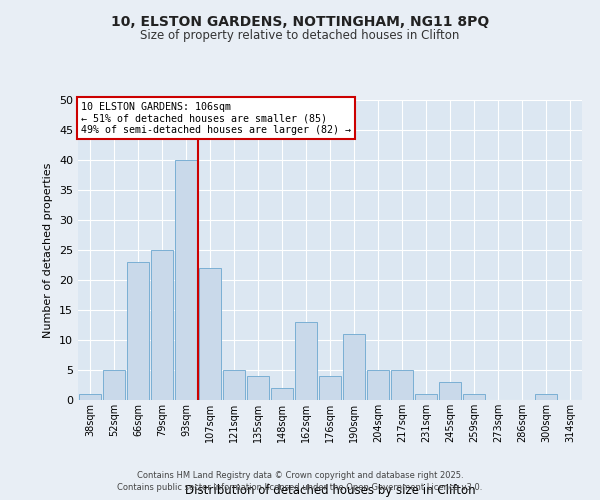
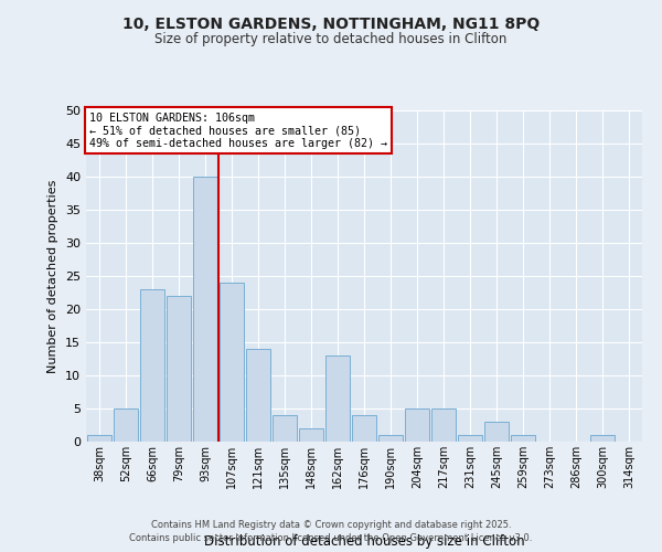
79sqm: 25 -> 22
107sqm: 22 -> 24
121sqm: 5 -> 14
190sqm: 11 -> 1
